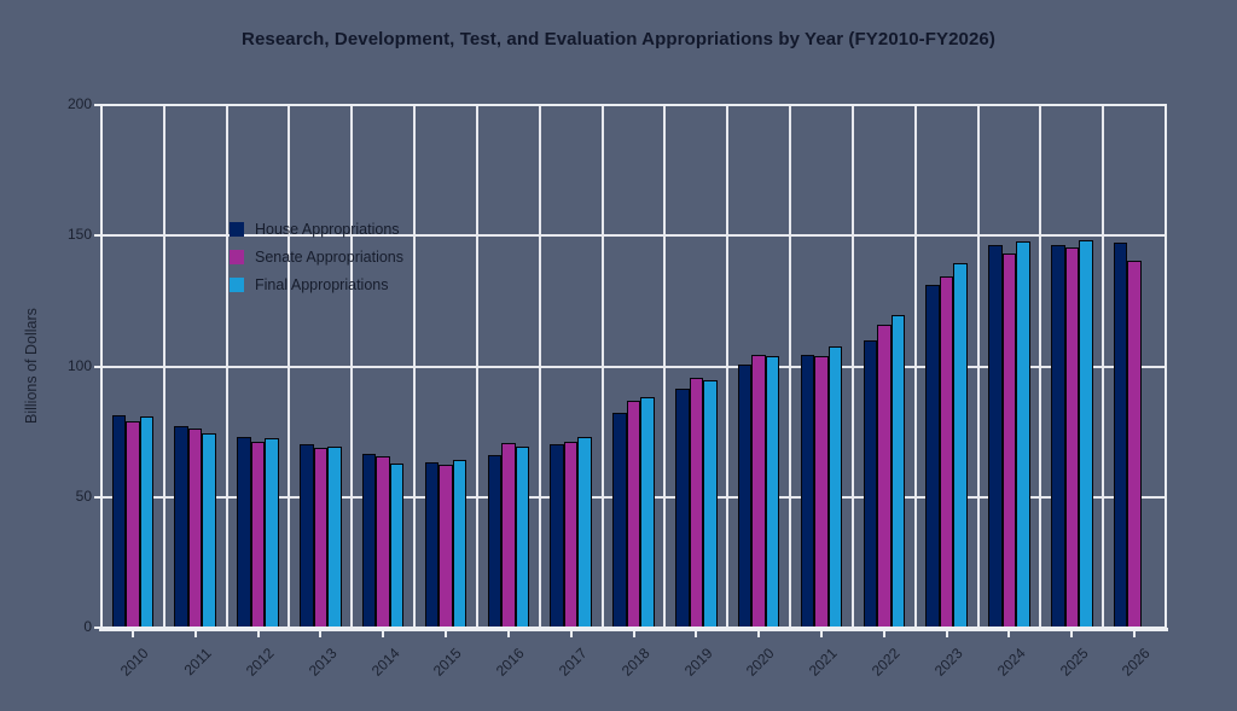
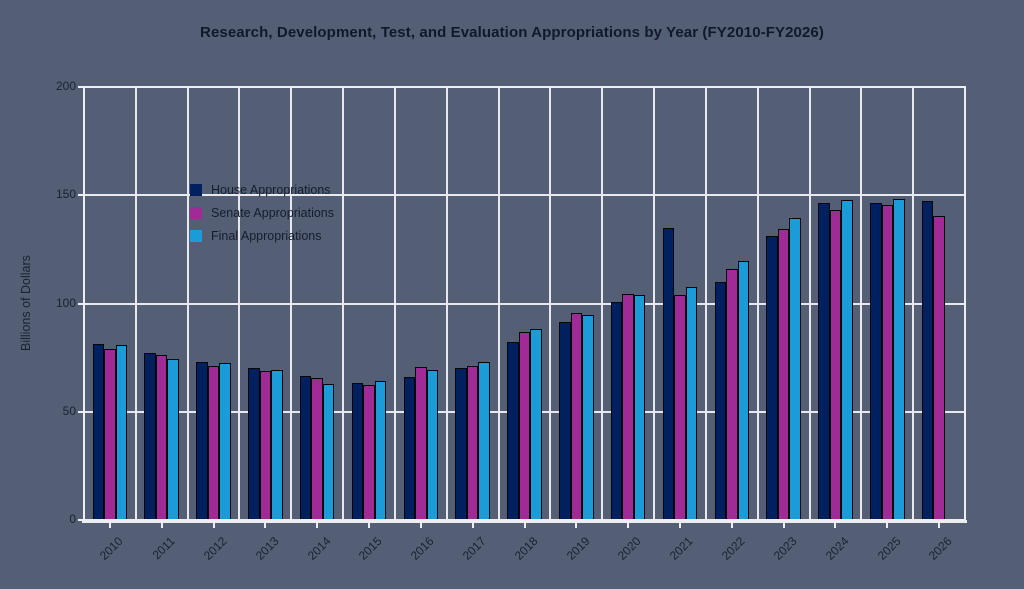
House Appropriations/2021: 104 -> 135
